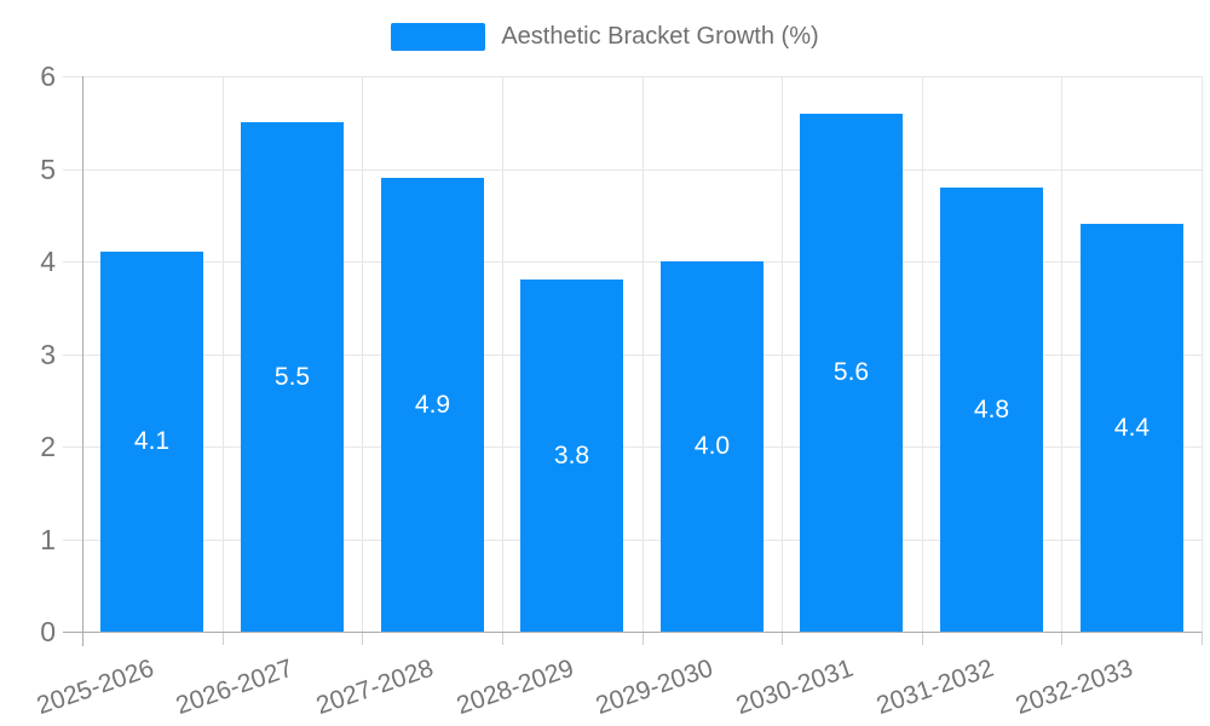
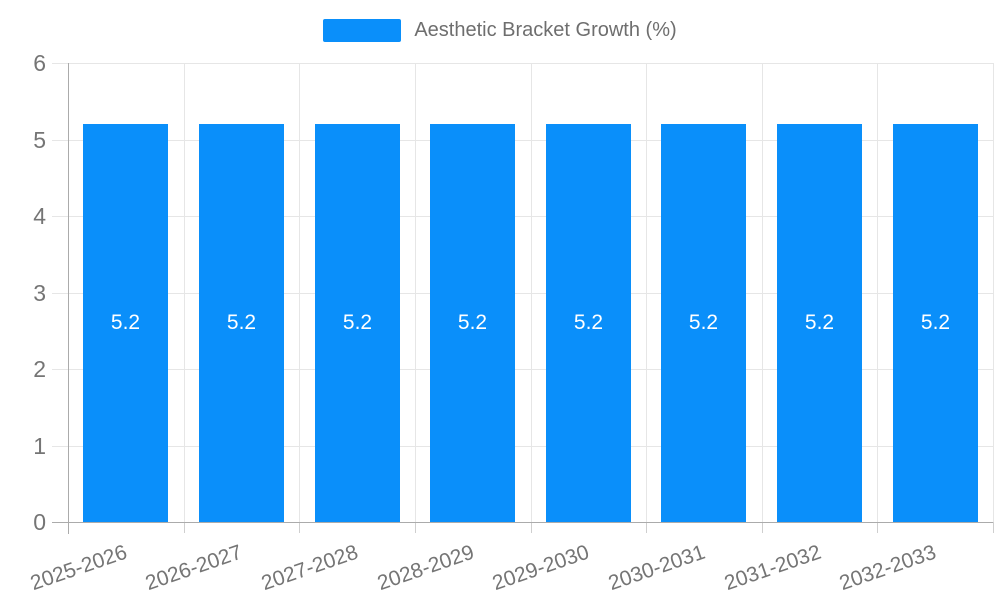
2025-2026: 4.1 -> 5.2
2026-2027: 5.5 -> 5.2
2027-2028: 4.9 -> 5.2
2028-2029: 3.8 -> 5.2
2029-2030: 4.0 -> 5.2
2030-2031: 5.6 -> 5.2
2031-2032: 4.8 -> 5.2
2032-2033: 4.4 -> 5.2
